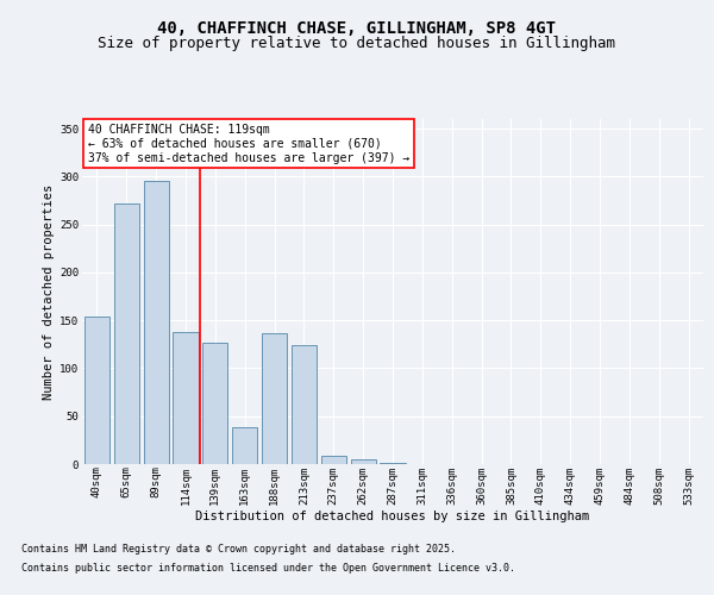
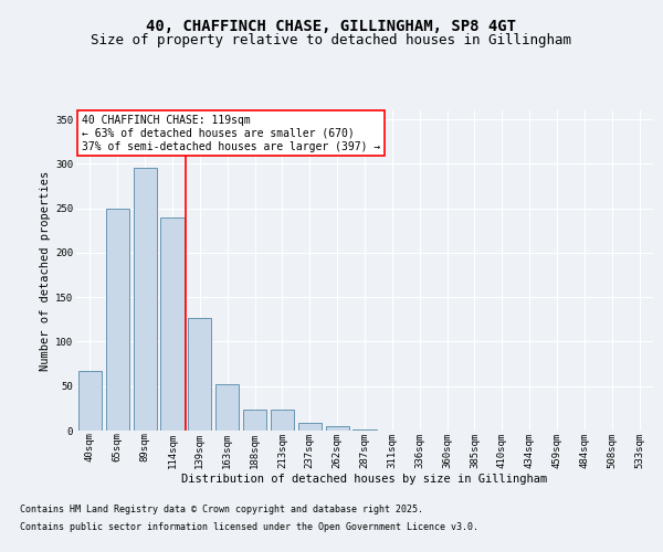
40sqm: 154 -> 67
65sqm: 272 -> 250
114sqm: 138 -> 240
163sqm: 38 -> 52
188sqm: 136 -> 23
213sqm: 124 -> 23
